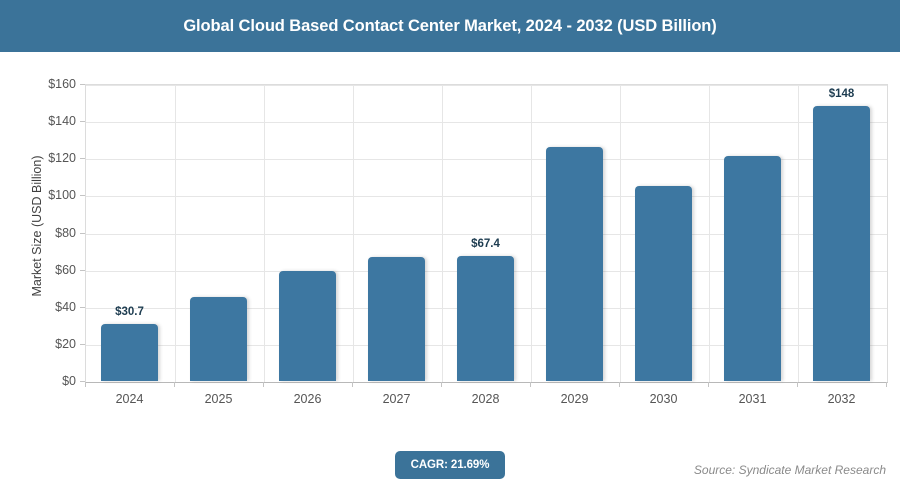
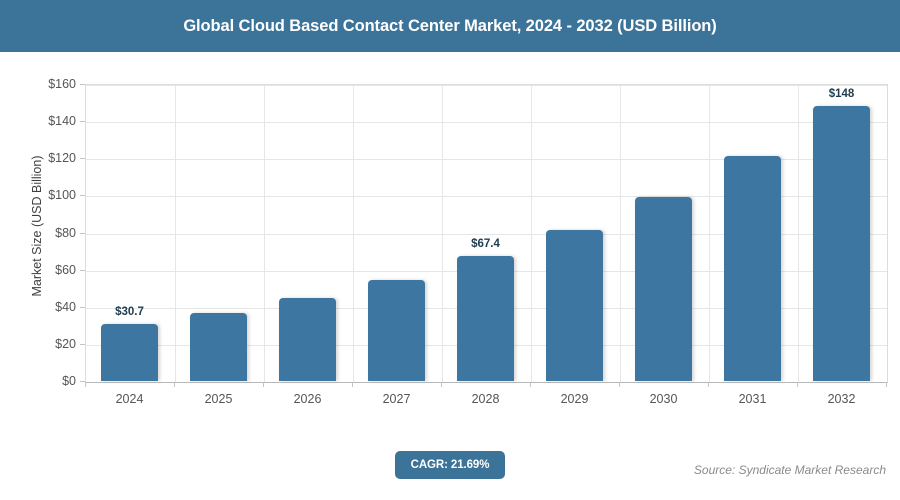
2025: $45 -> $37
2026: $59 -> $45
2027: $67 -> $54
2029: $126 -> $82
2030: $105 -> $99
